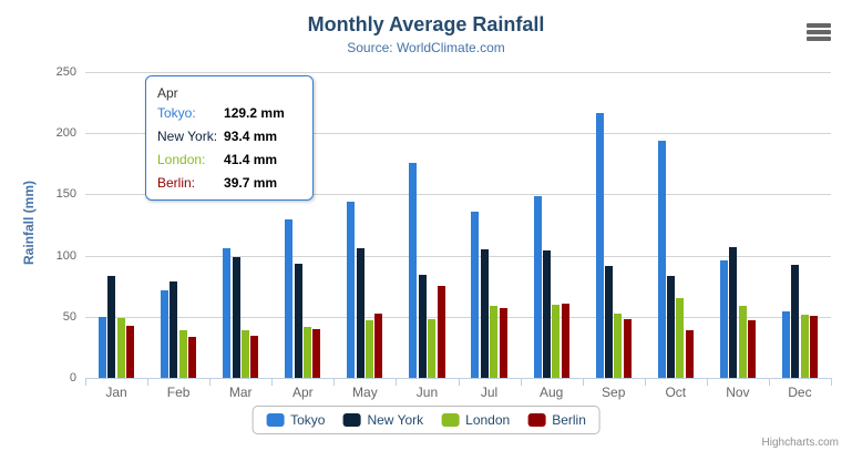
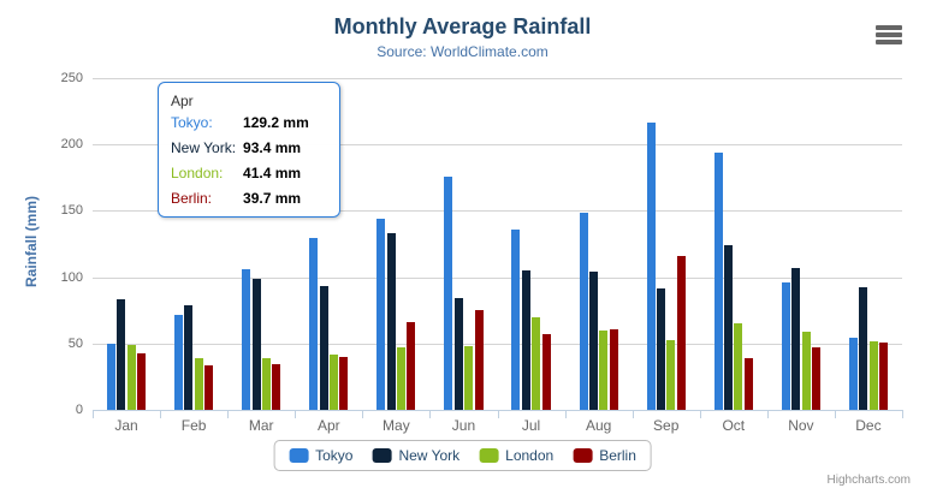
New York/May: 106 -> 133
Berlin/May: 53 -> 66
London/Jul: 59 -> 70
Berlin/Sep: 48 -> 116
New York/Oct: 84 -> 124
